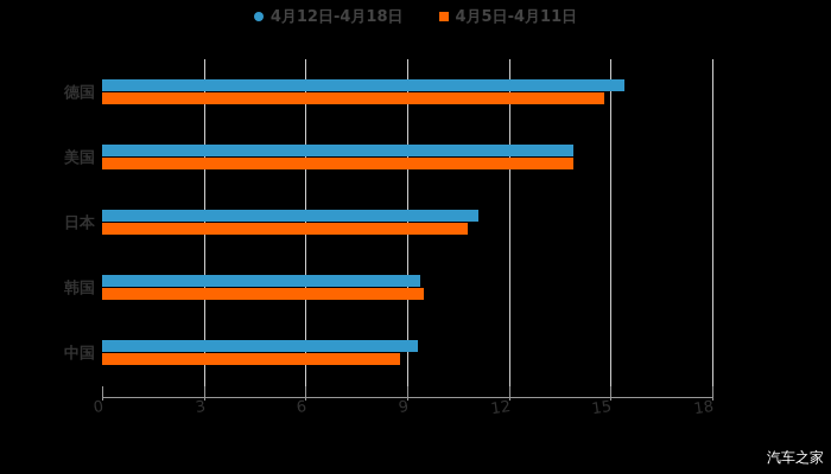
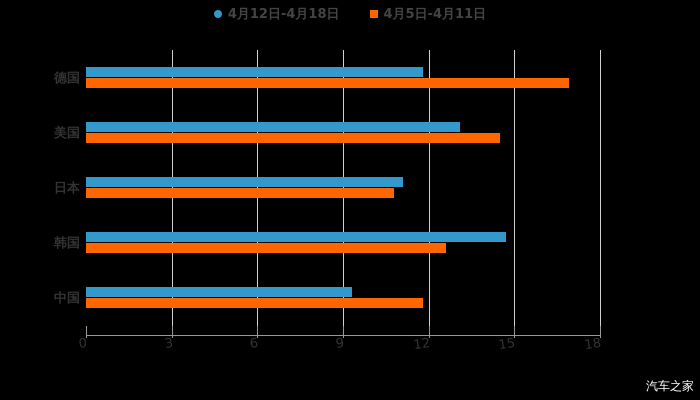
4月12日-4月18日/德国: 15.4 -> 11.8
4月5日-4月11日/德国: 14.8 -> 16.9
4月12日-4月18日/美国: 13.9 -> 13.1
4月5日-4月11日/美国: 13.9 -> 14.5
4月12日-4月18日/韩国: 9.4 -> 14.7
4月5日-4月11日/韩国: 9.5 -> 12.6
4月5日-4月11日/中国: 8.8 -> 11.8
